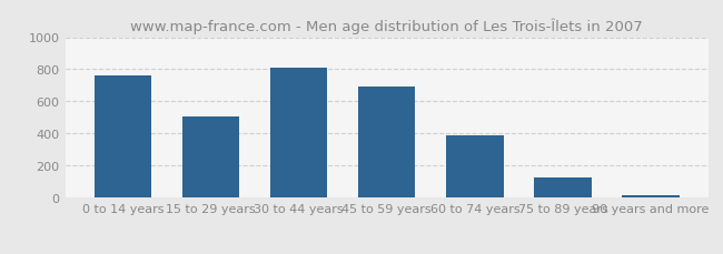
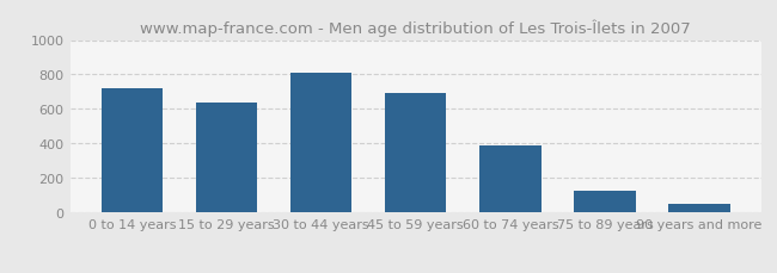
0 to 14 years: 760 -> 720
15 to 29 years: 500 -> 640
90 years and more: 20 -> 50
